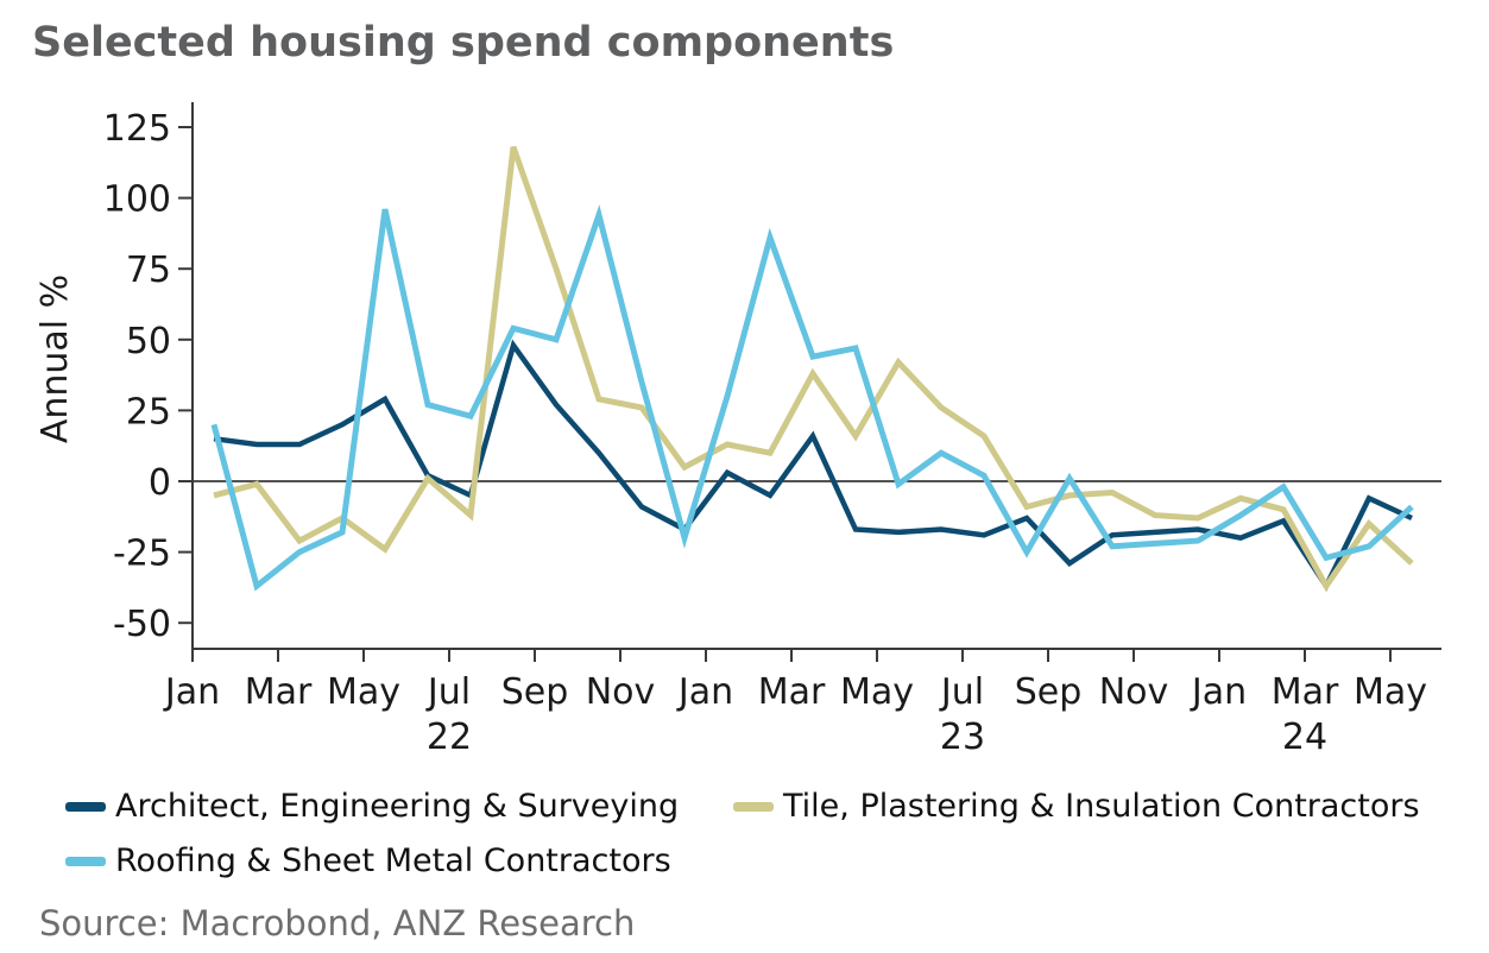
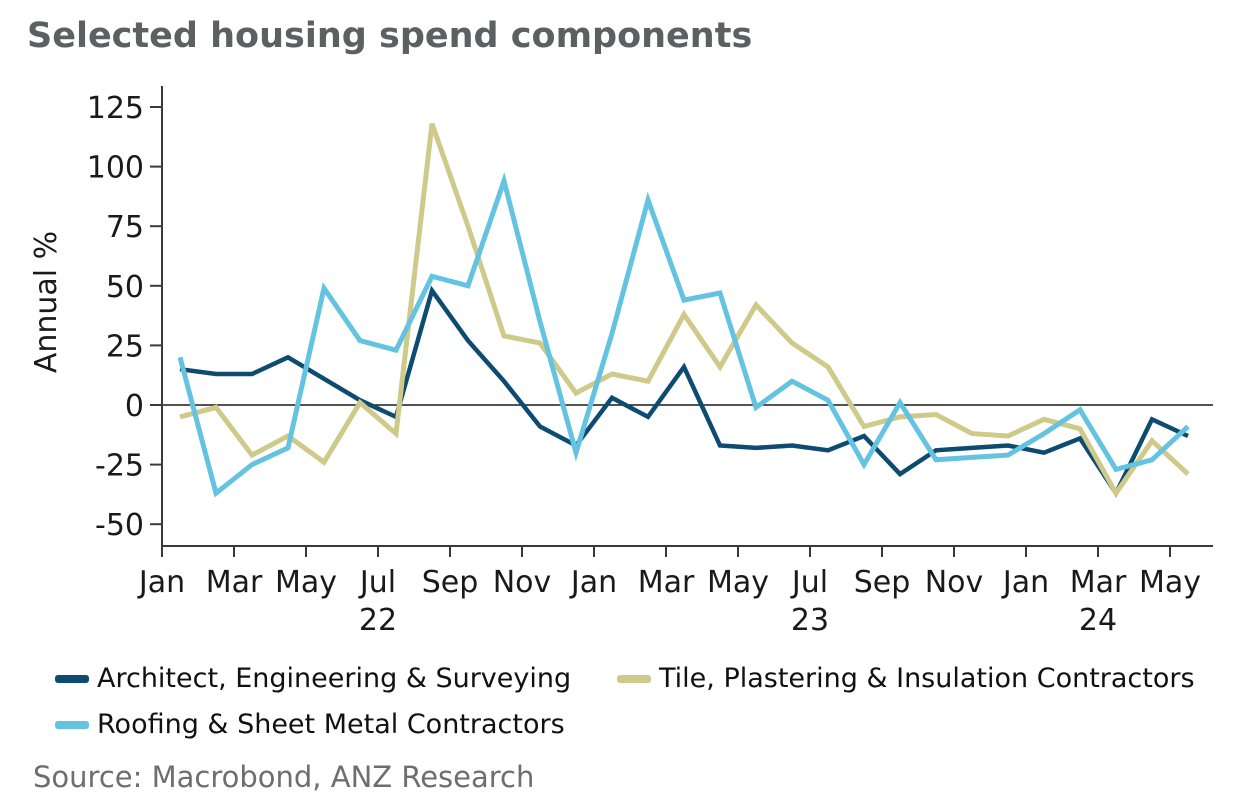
Architect, Engineering & Surveying/May 22: 29 -> 11
Roofing & Sheet Metal Contractors/May 22: 96 -> 49
